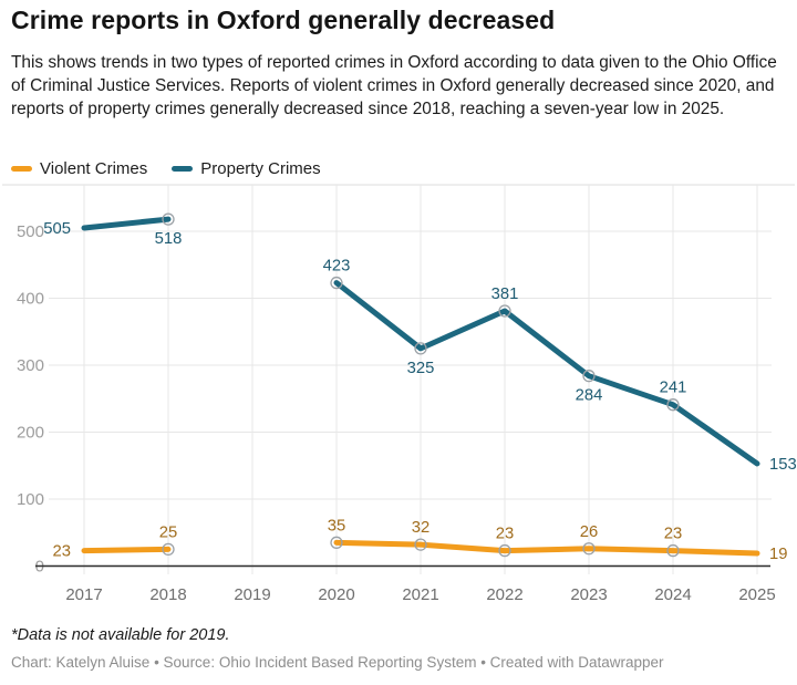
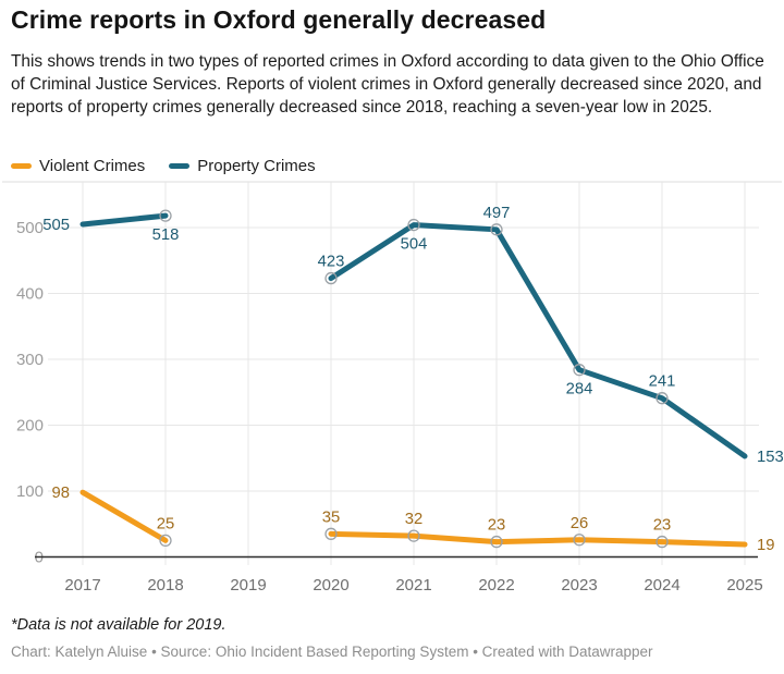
Violent Crimes/2017: 23 -> 98
Property Crimes/2021: 325 -> 504
Property Crimes/2022: 381 -> 497
